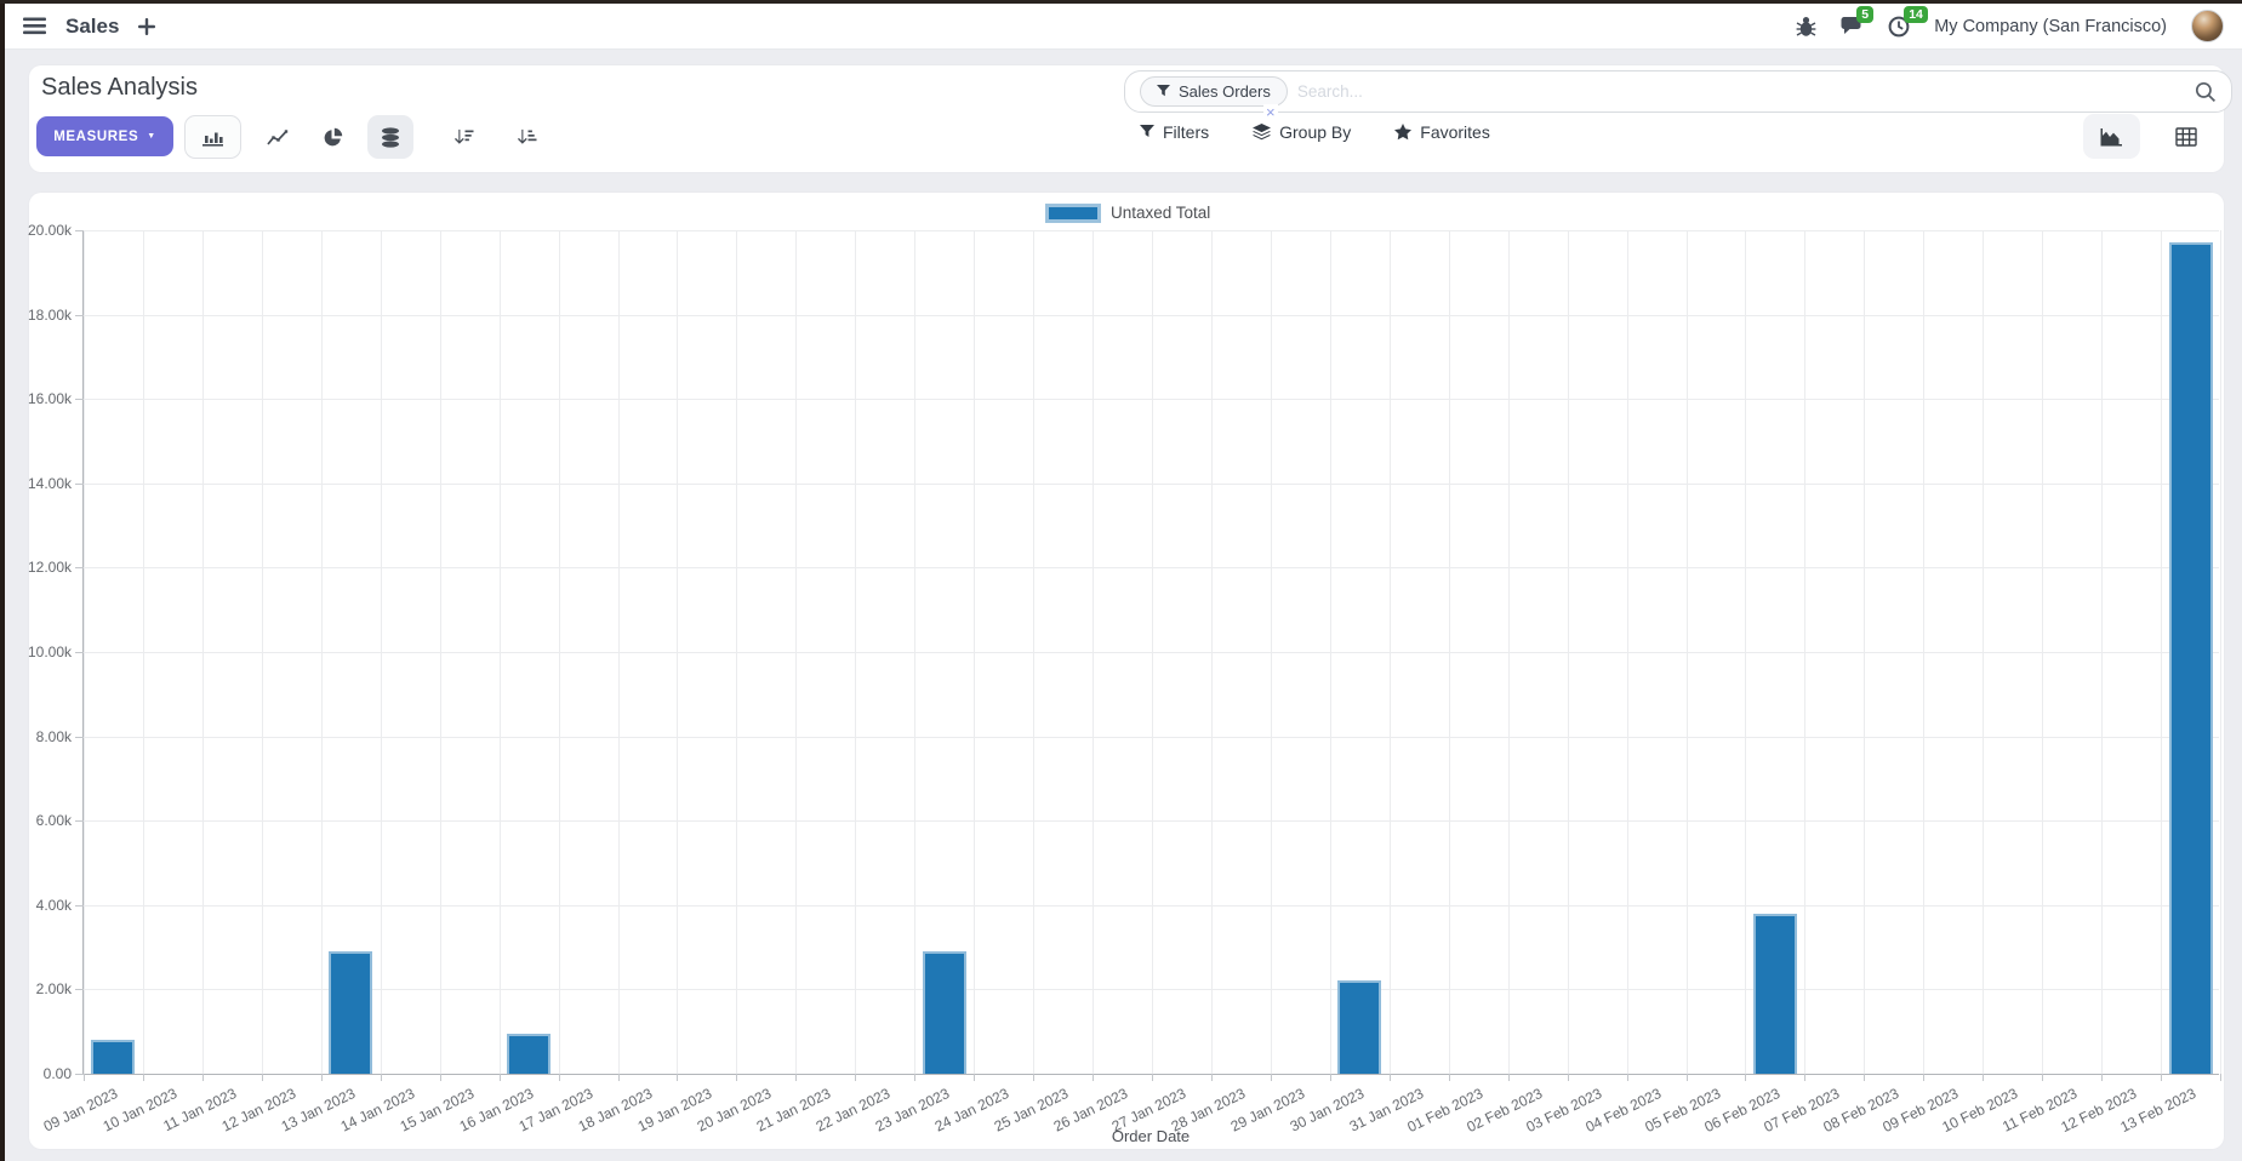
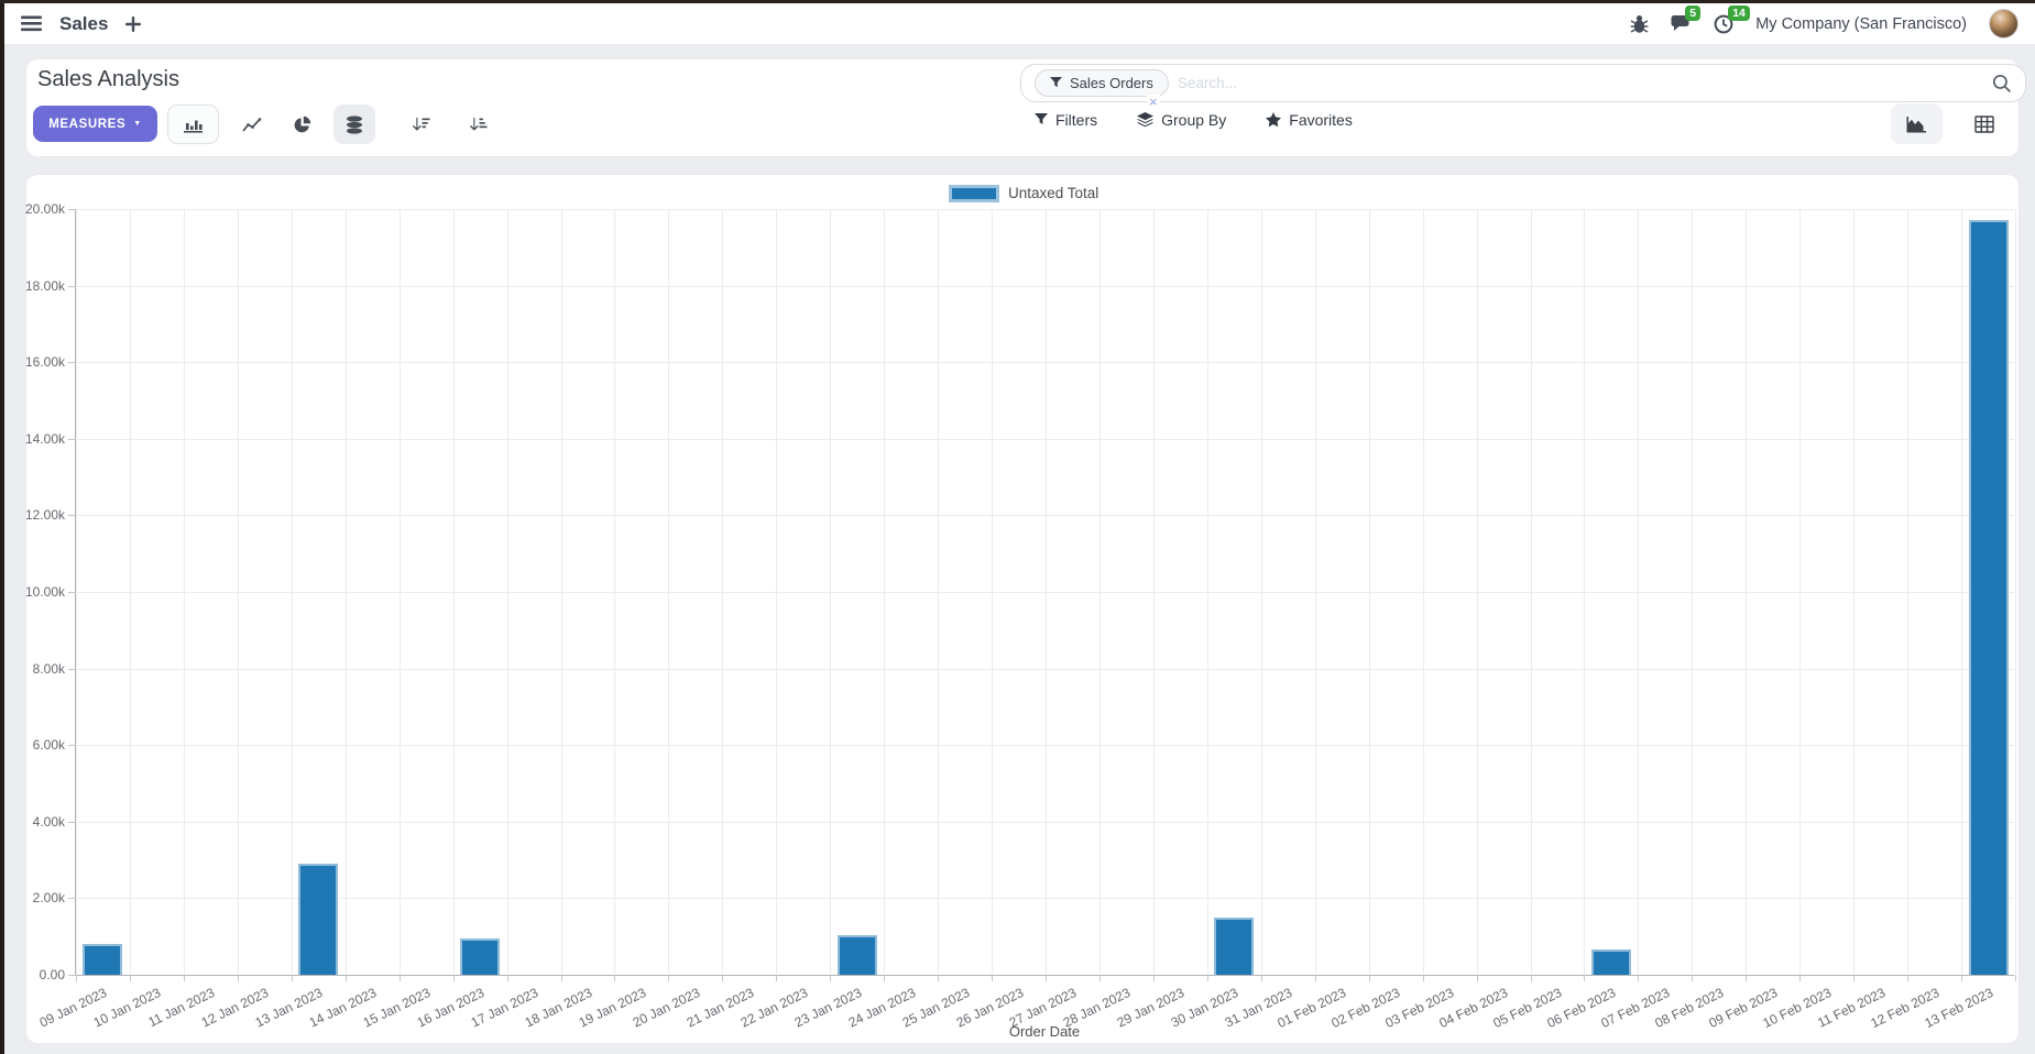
23 Jan 2023: 2.9k -> 1.0k
30 Jan 2023: 2.2k -> 1.5k
06 Feb 2023: 3.8k -> 0.6k
